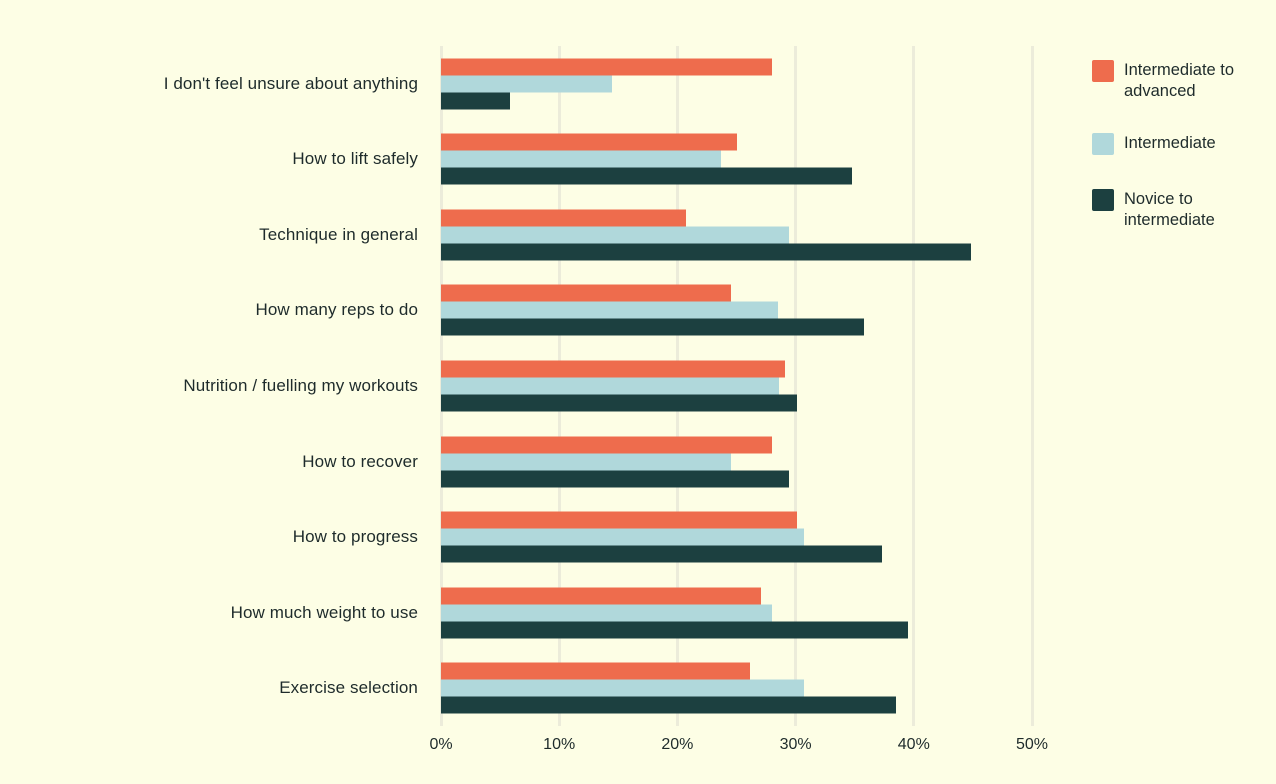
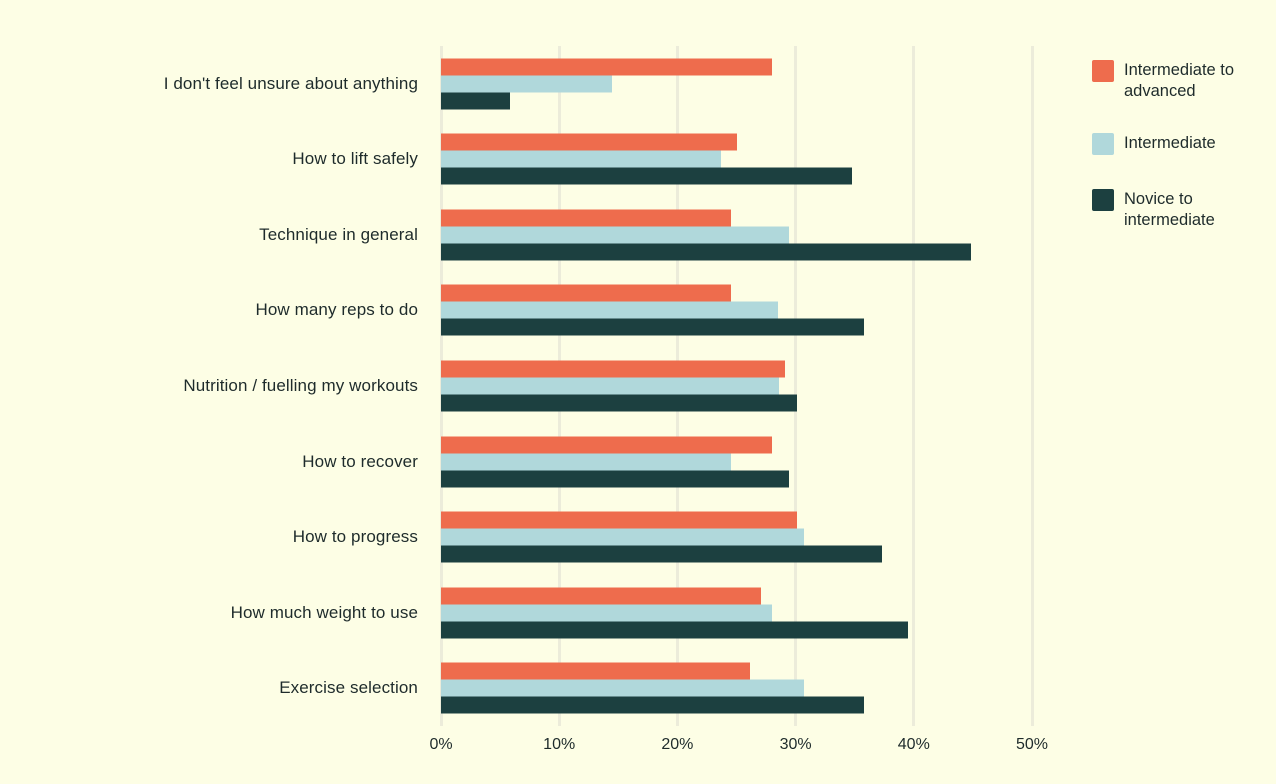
Intermediate to advanced/Technique in general: 20.7% -> 24.5%
Novice to intermediate/Exercise selection: 38.5% -> 35.8%
